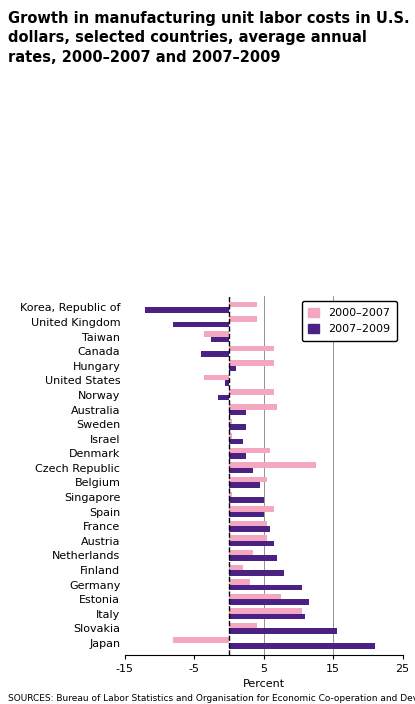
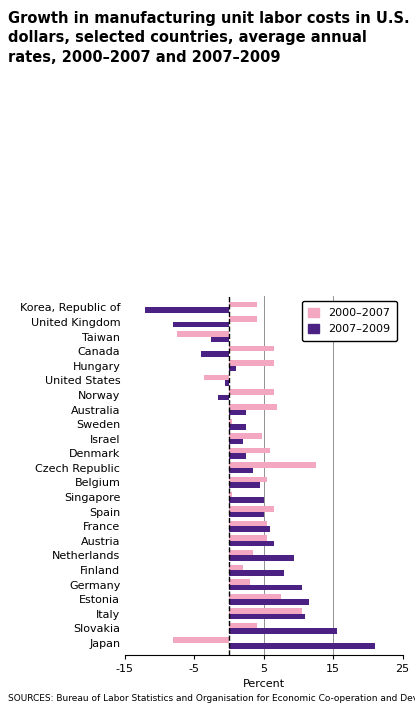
2000–2007/Taiwan: -3.5 -> -7.4
2000–2007/Israel: 0.5 -> 4.8
2007–2009/Netherlands: 7.0 -> 9.4
